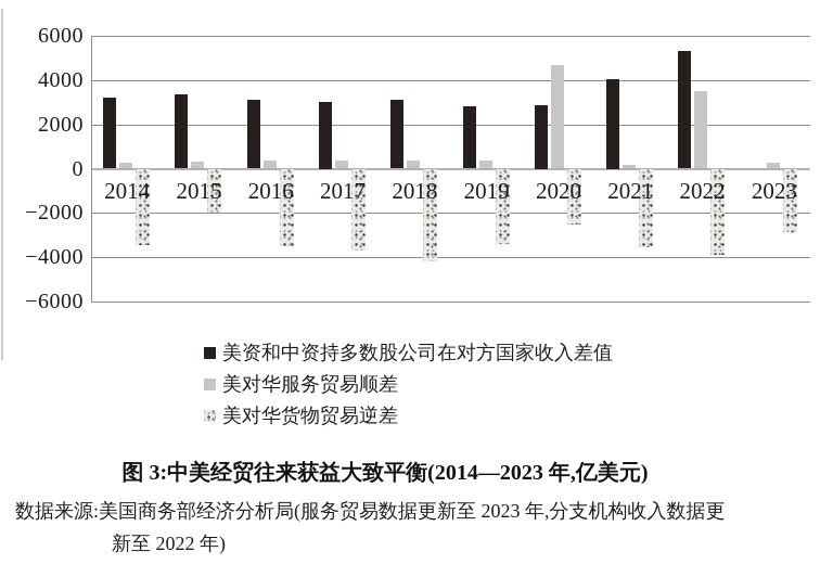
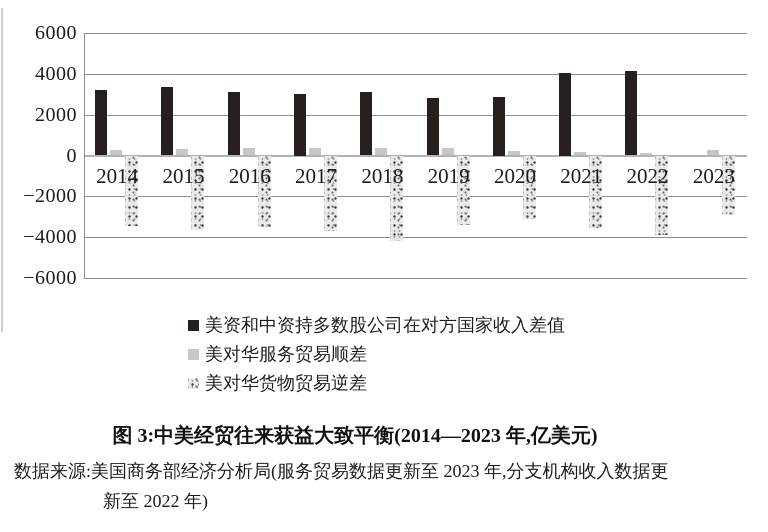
美对华货物贸易逆差/2015: -2000 -> -3600
美对华服务贸易顺差/2020: 4700 -> 200
美对华货物贸易逆差/2020: -2500 -> -3100
美资和中资持多数股公司在对方国家收入差值/2022: 5300 -> 4200
美对华服务贸易顺差/2022: 3500 -> 100
